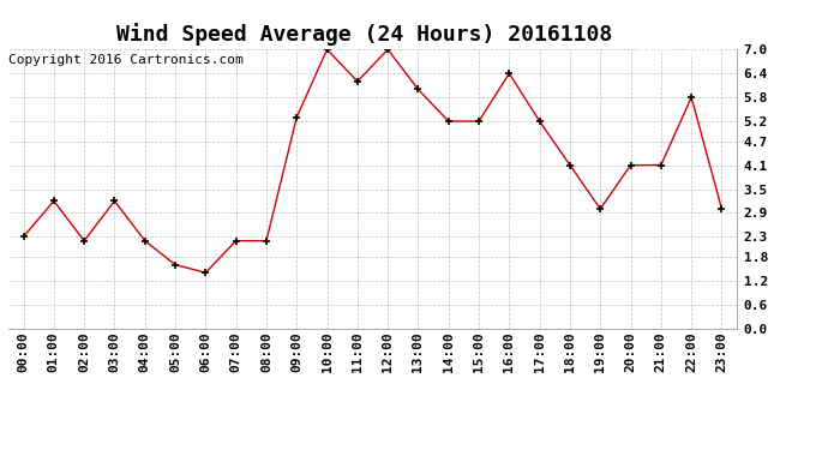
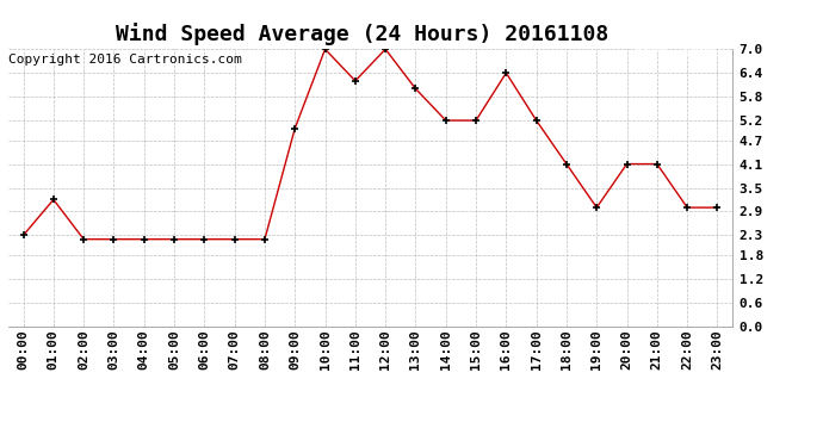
03:00: 3.2 -> 2.2
05:00: 1.6 -> 2.2
06:00: 1.4 -> 2.2
09:00: 5.3 -> 5.0
22:00: 5.8 -> 3.0
